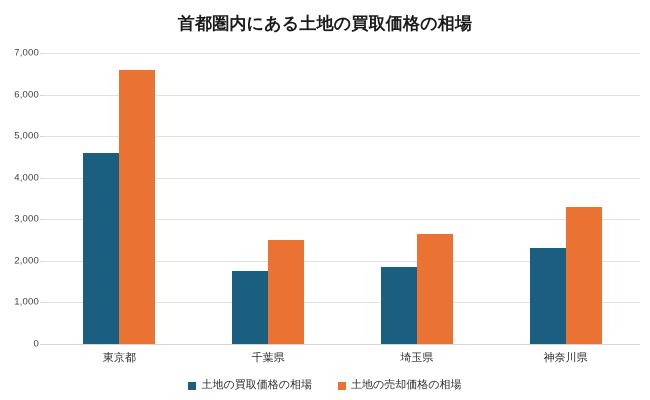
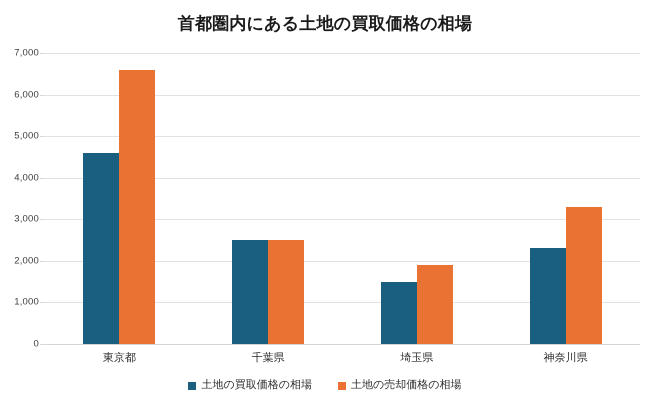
土地の買取価格の相場/千葉県: 1800 -> 2500
土地の買取価格の相場/埼玉県: 1800 -> 1500
土地の売却価格の相場/埼玉県: 2600 -> 1900
